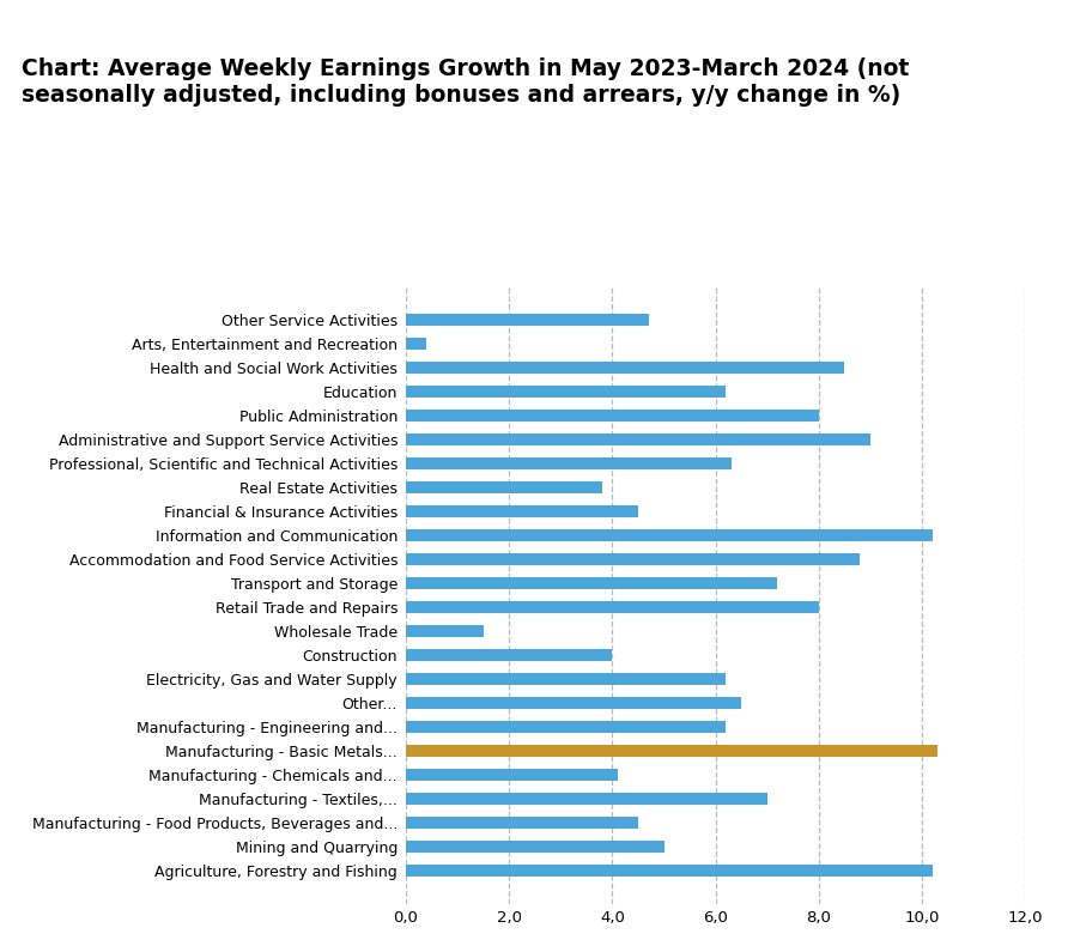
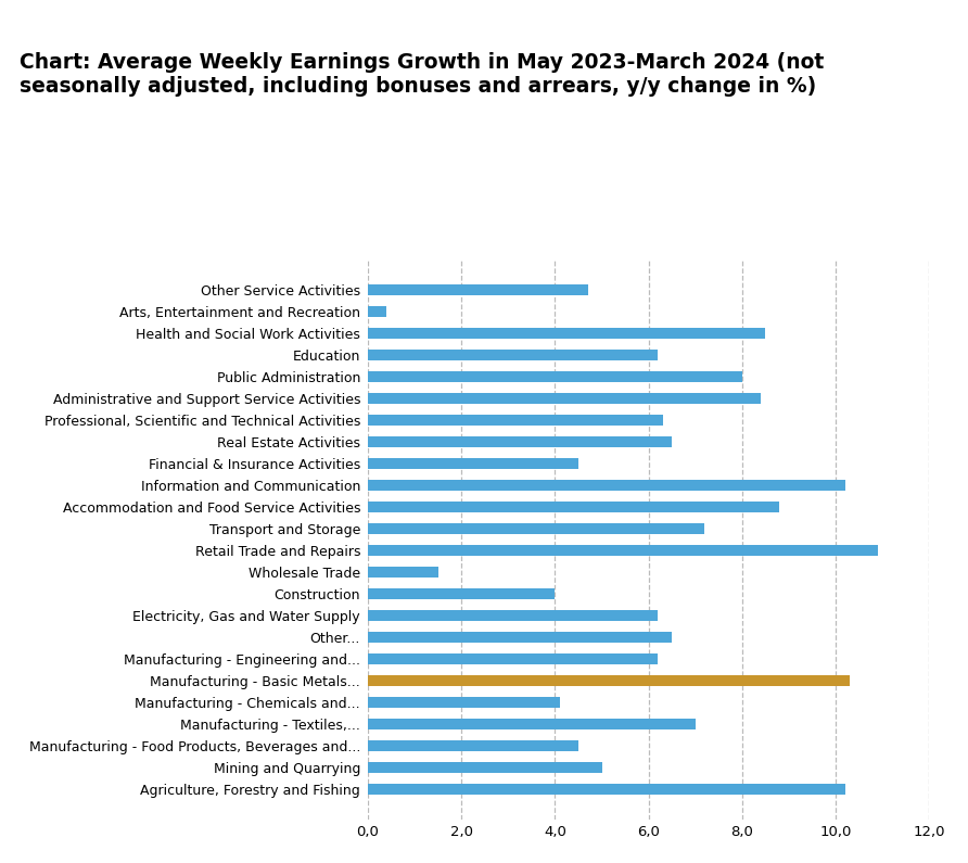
Administrative and Support Service Activities: 9,0 -> 8,4
Real Estate Activities: 3,8 -> 6,5
Retail Trade and Repairs: 8,0 -> 10,9
